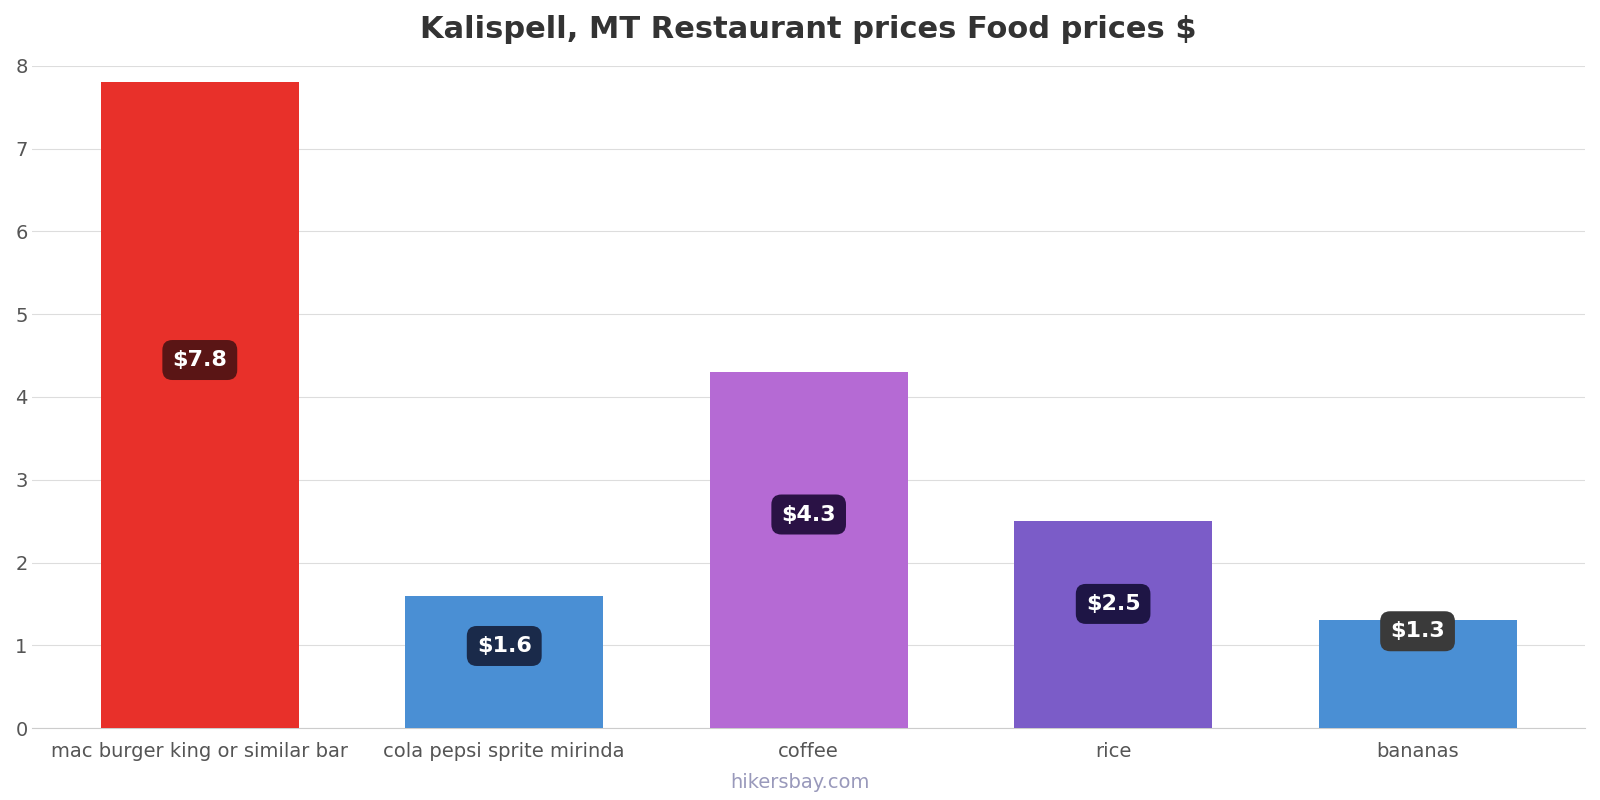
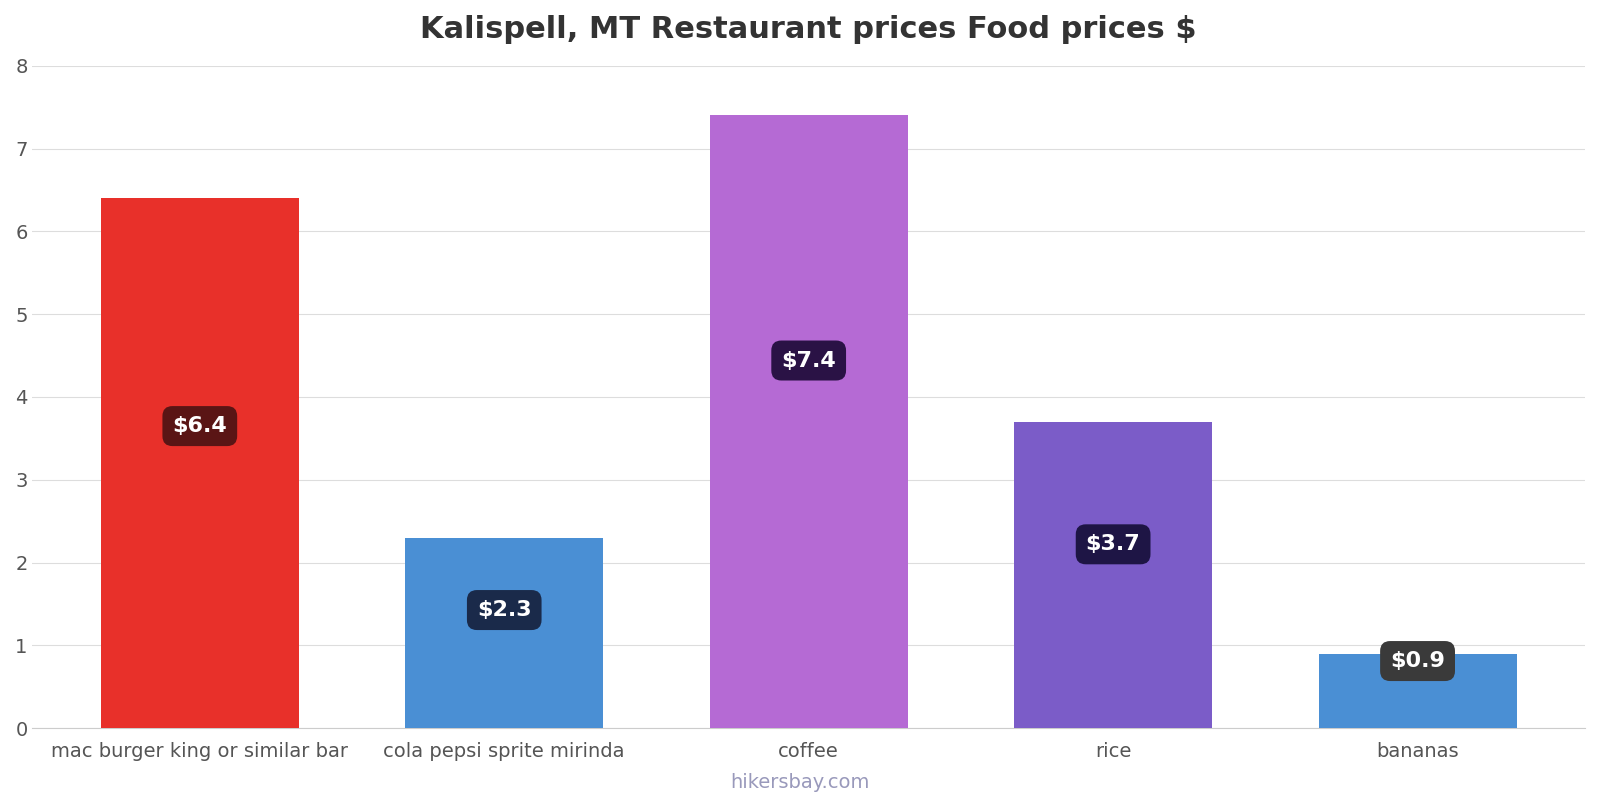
mac burger king or similar bar: $7.8 -> $6.4
cola pepsi sprite mirinda: $1.6 -> $2.3
coffee: $4.3 -> $7.4
rice: $2.5 -> $3.7
bananas: $1.3 -> $0.9
